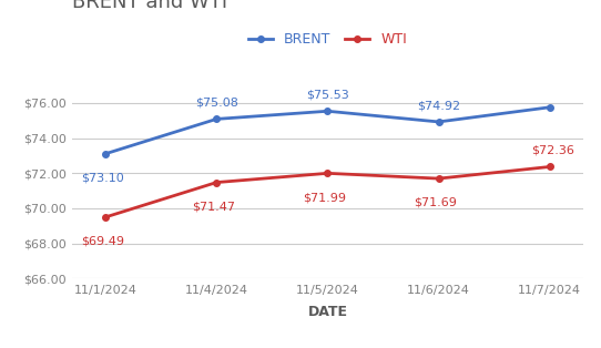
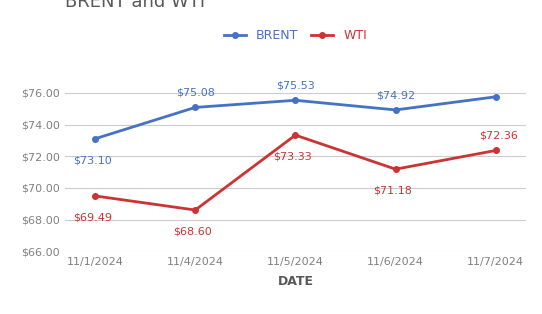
WTI/11/4/2024: $71.47 -> $68.60
WTI/11/5/2024: $71.99 -> $73.33
WTI/11/6/2024: $71.69 -> $71.18
